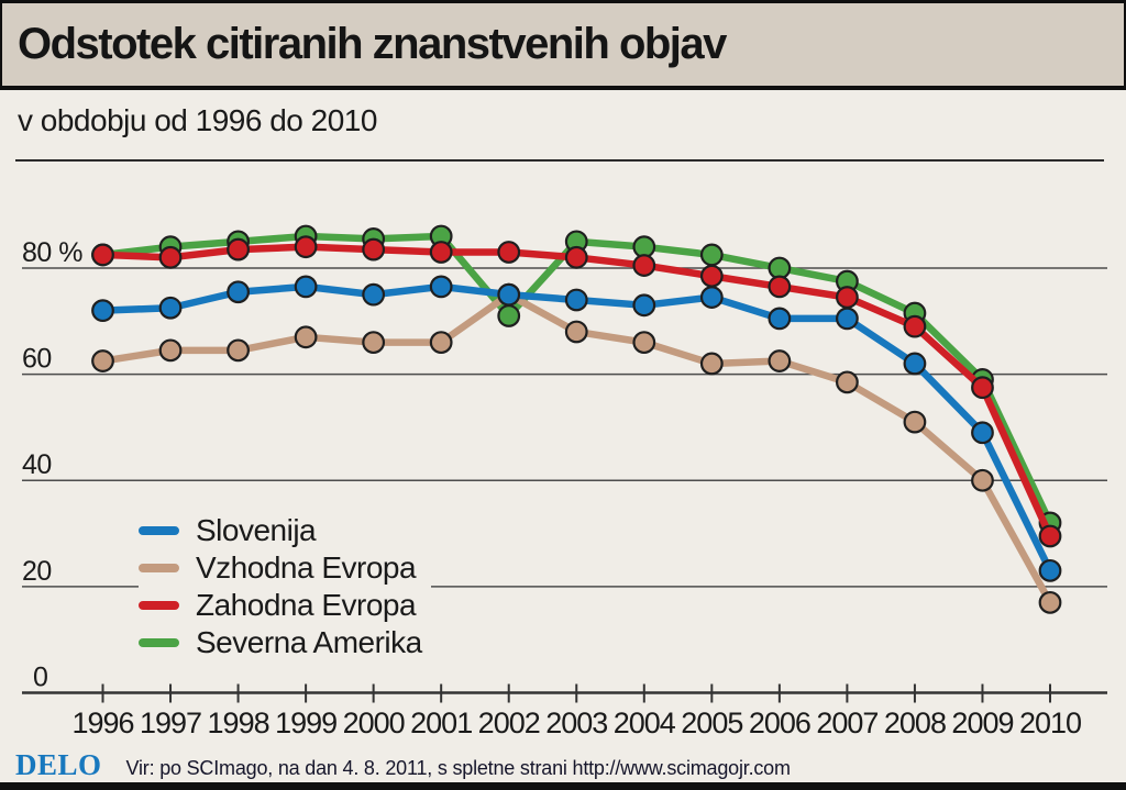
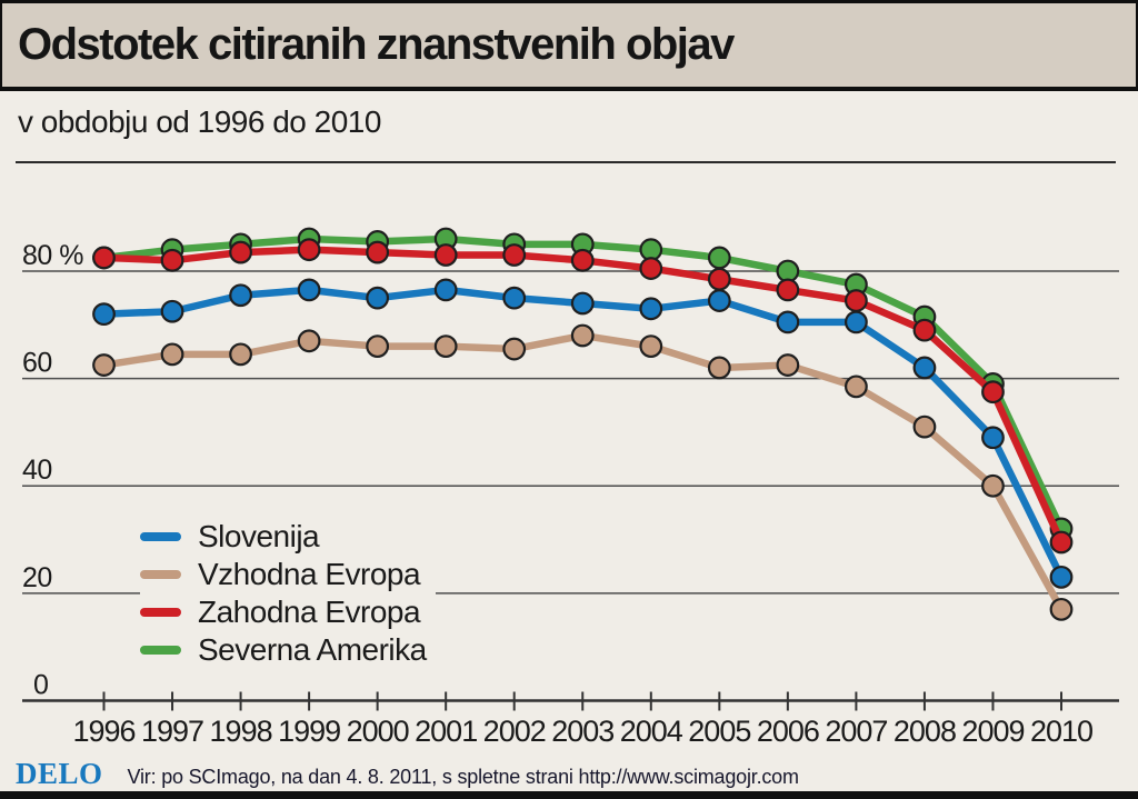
Vzhodna Evropa/2002: 75% -> 66%
Severna Amerika/2002: 71% -> 85%
